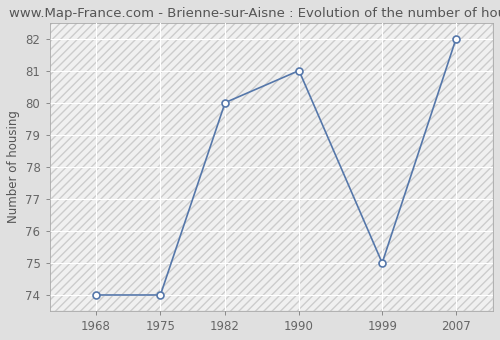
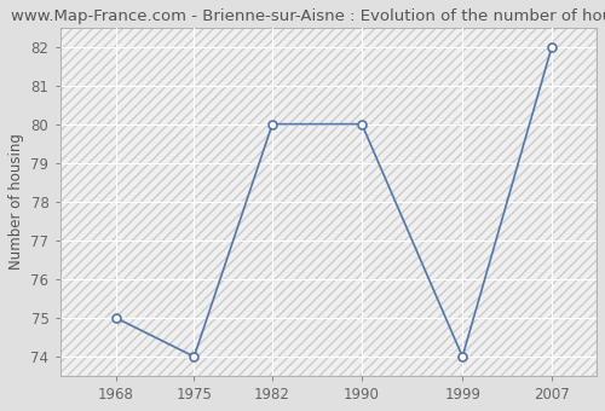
1968: 74 -> 75
1990: 81 -> 80
1999: 75 -> 74
